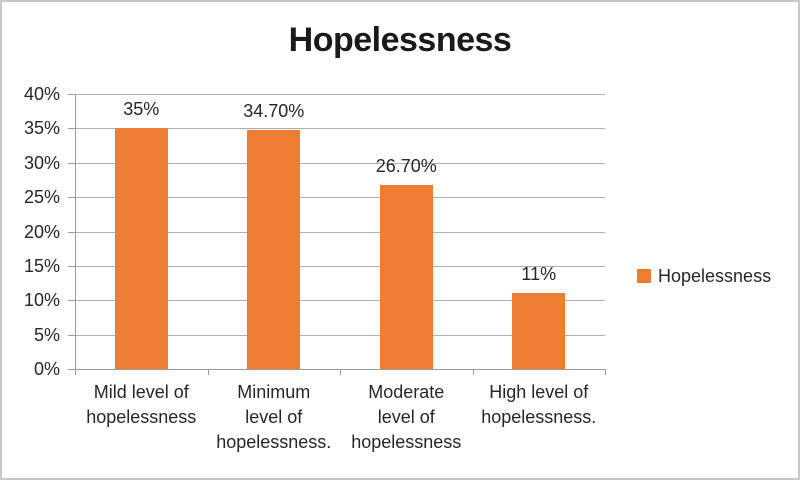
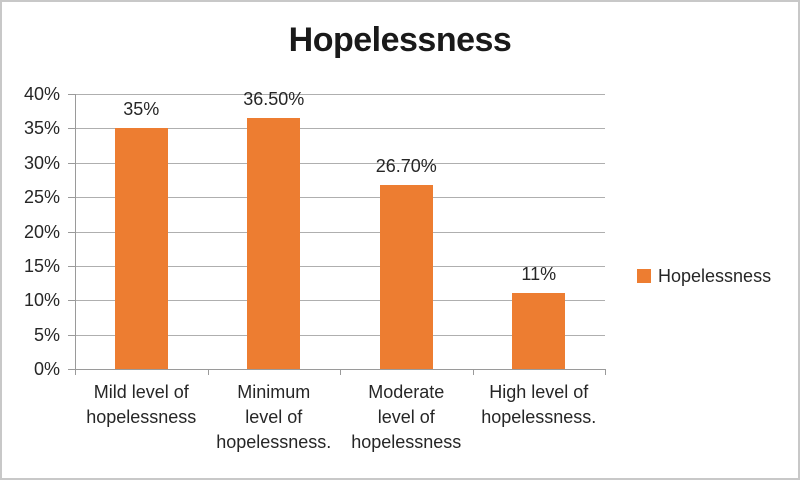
Minimum level of hopelessness.: 34.70% -> 36.50%
